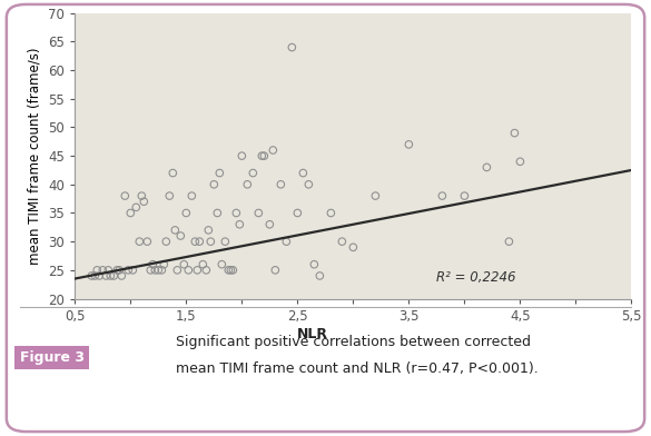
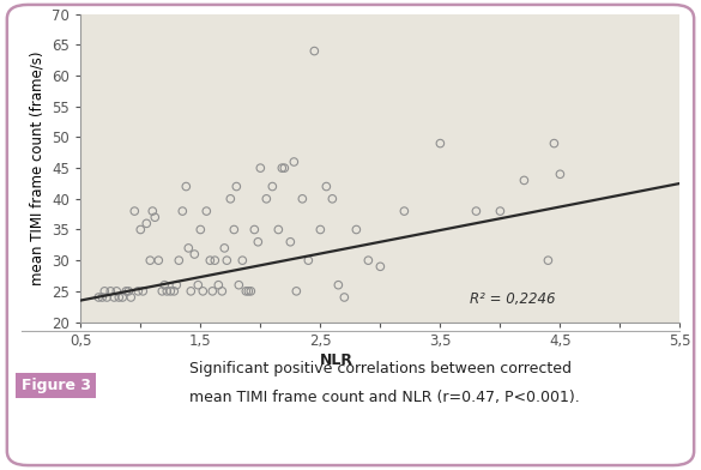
3,5: 47 -> 49
